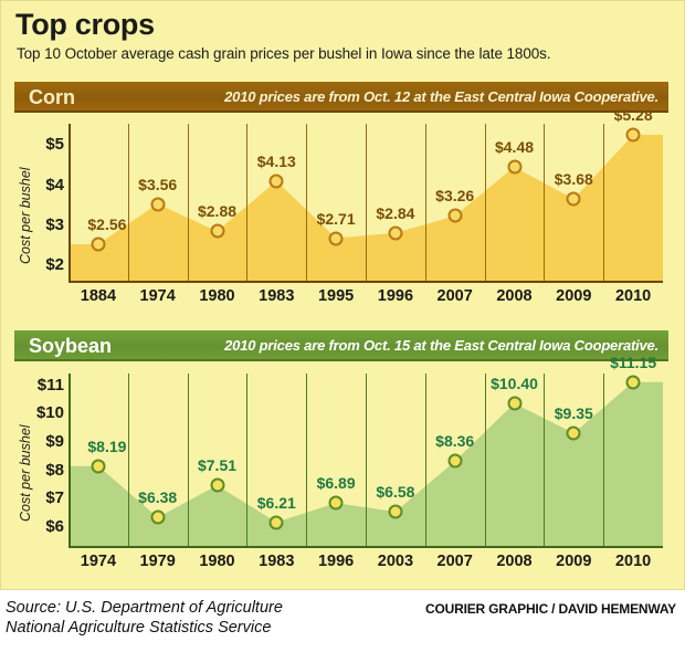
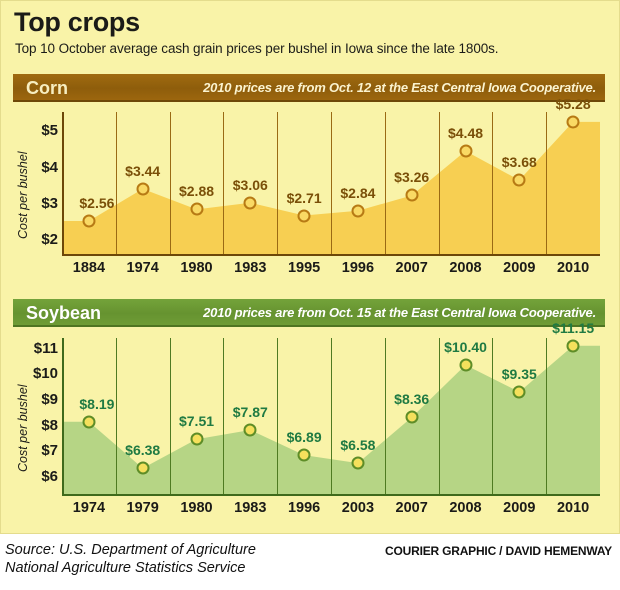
Corn/1974: $3.56 -> $3.44
Corn/1983: $4.13 -> $3.06
Soybean/1983: $6.21 -> $7.87
